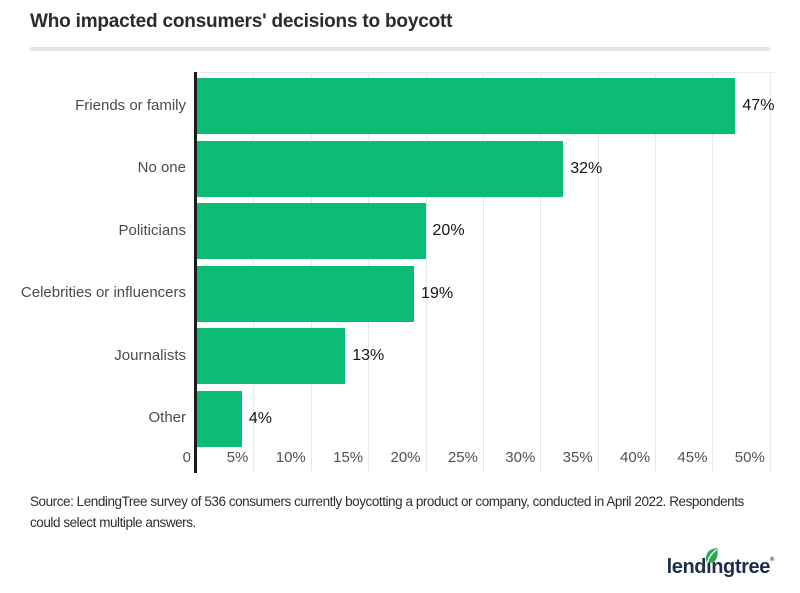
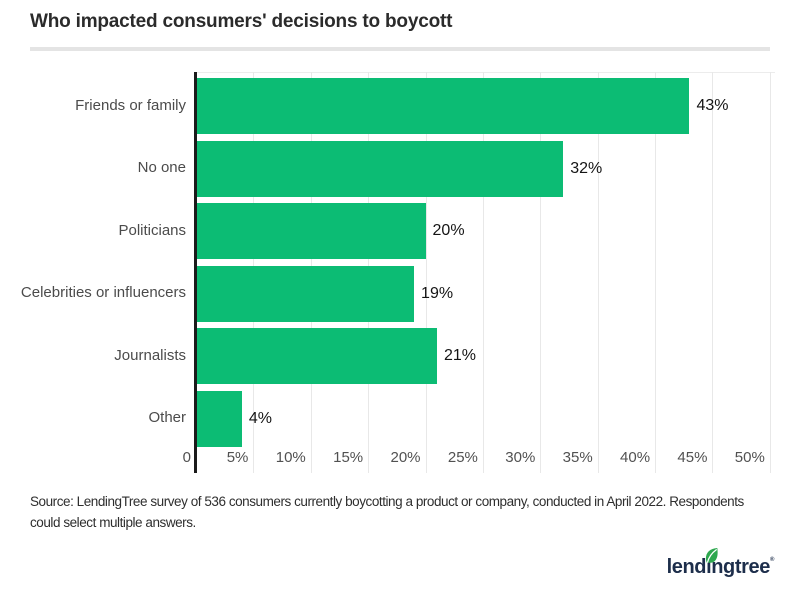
Friends or family: 47% -> 43%
Journalists: 13% -> 21%
